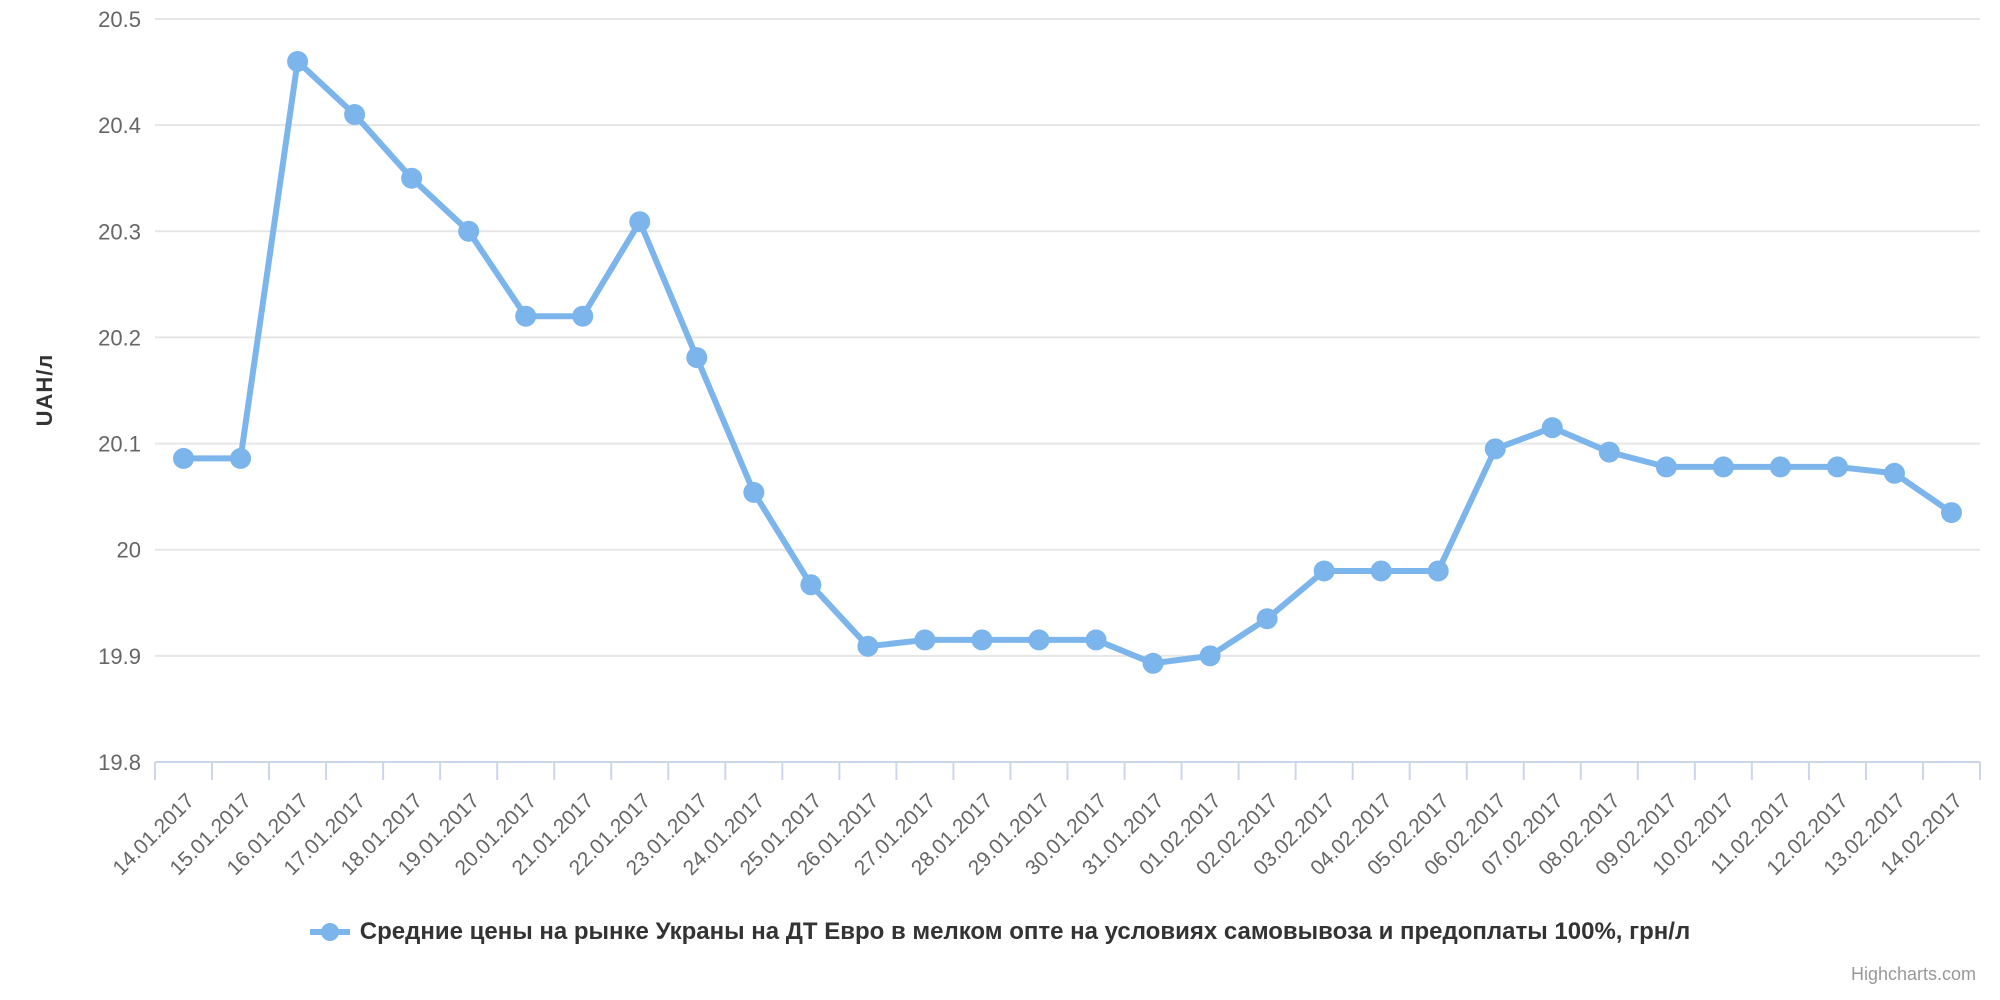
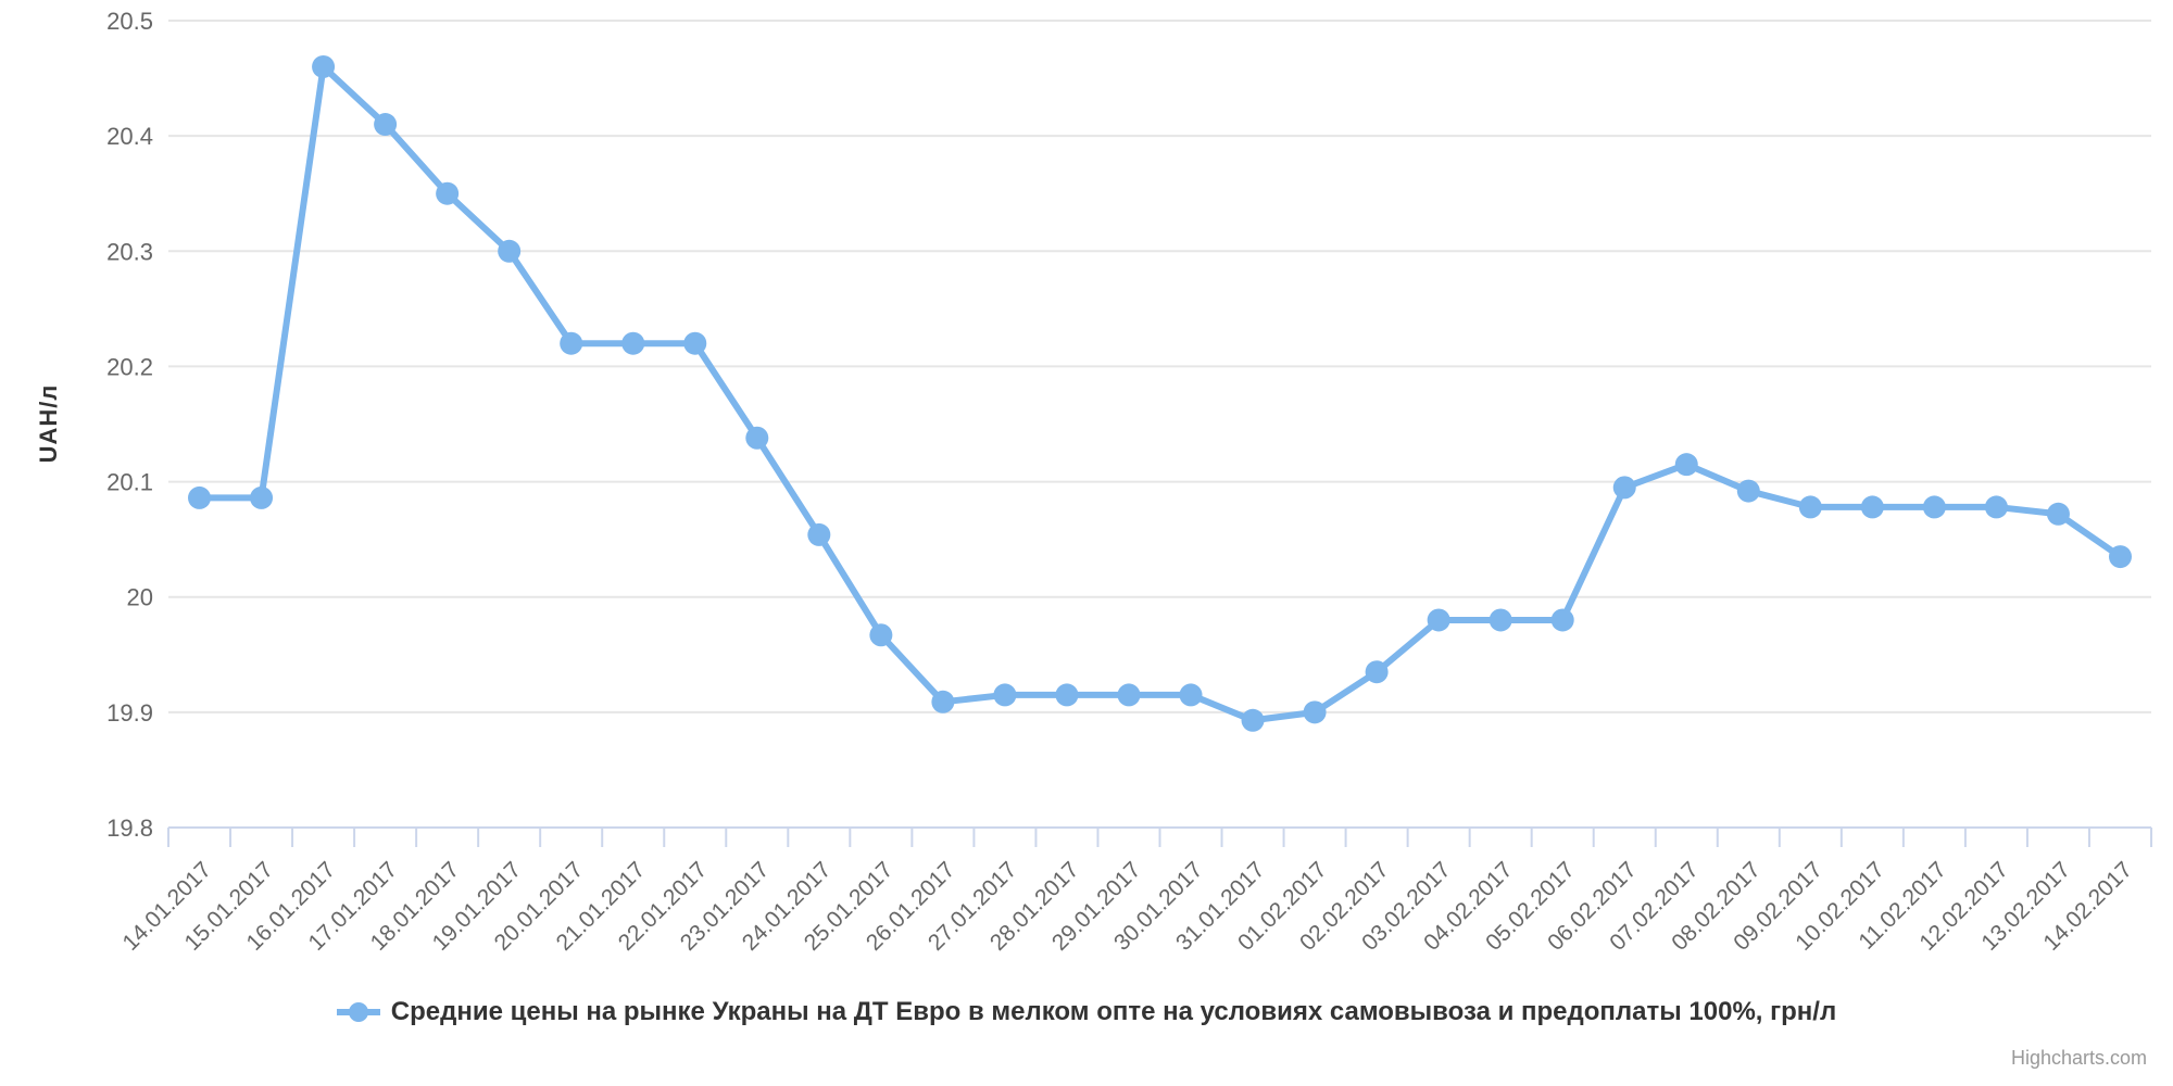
22.01.2017: 20.309 -> 20.220
23.01.2017: 20.181 -> 20.138
